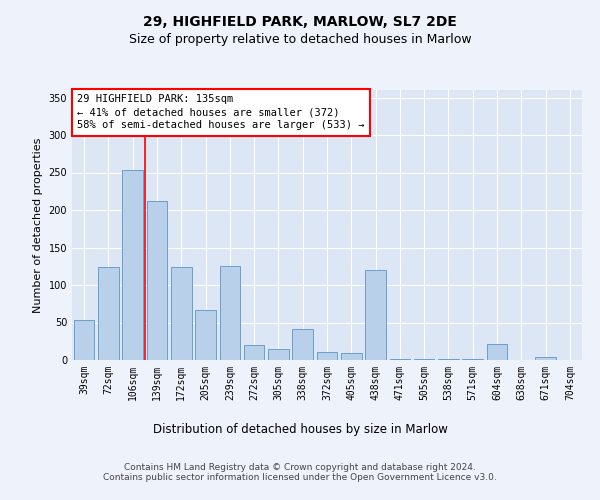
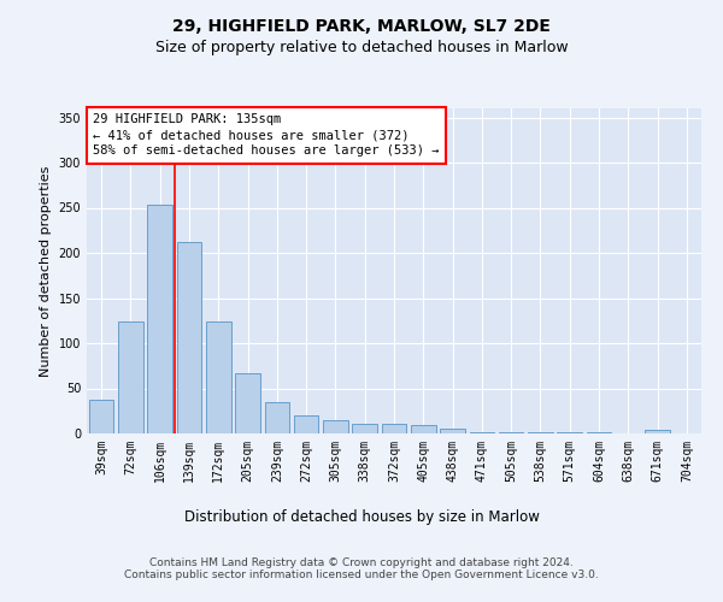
39sqm: 54 -> 37
239sqm: 126 -> 35
338sqm: 42 -> 11
438sqm: 120 -> 5
604sqm: 22 -> 1
